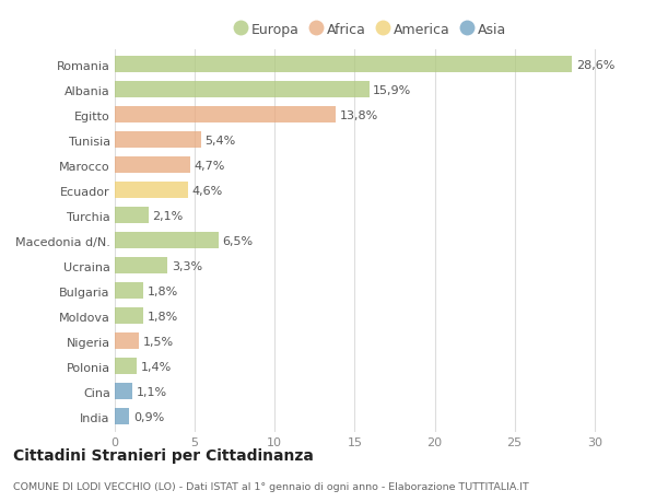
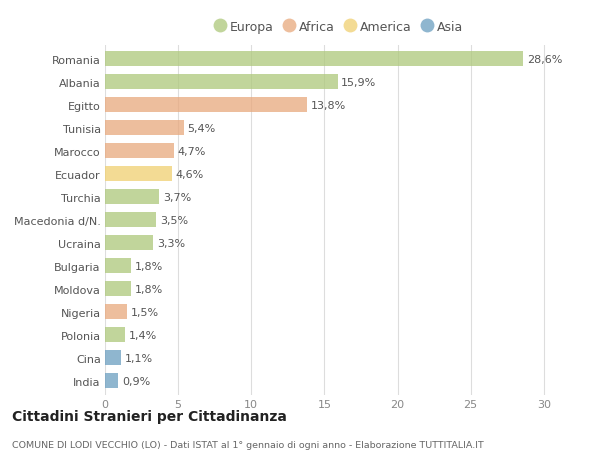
Turchia: 2,1% -> 3,7%
Macedonia d/N.: 6,5% -> 3,5%
